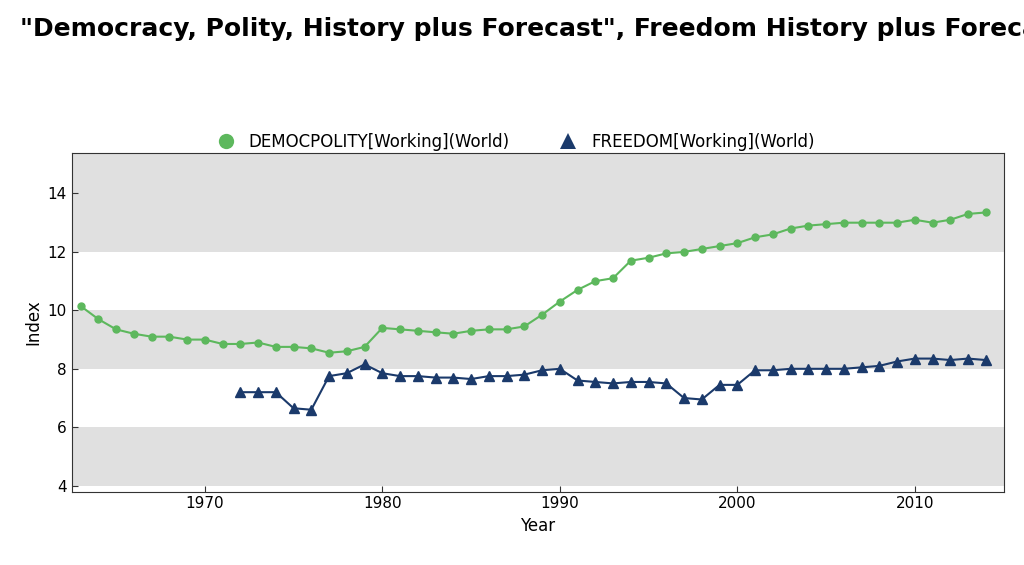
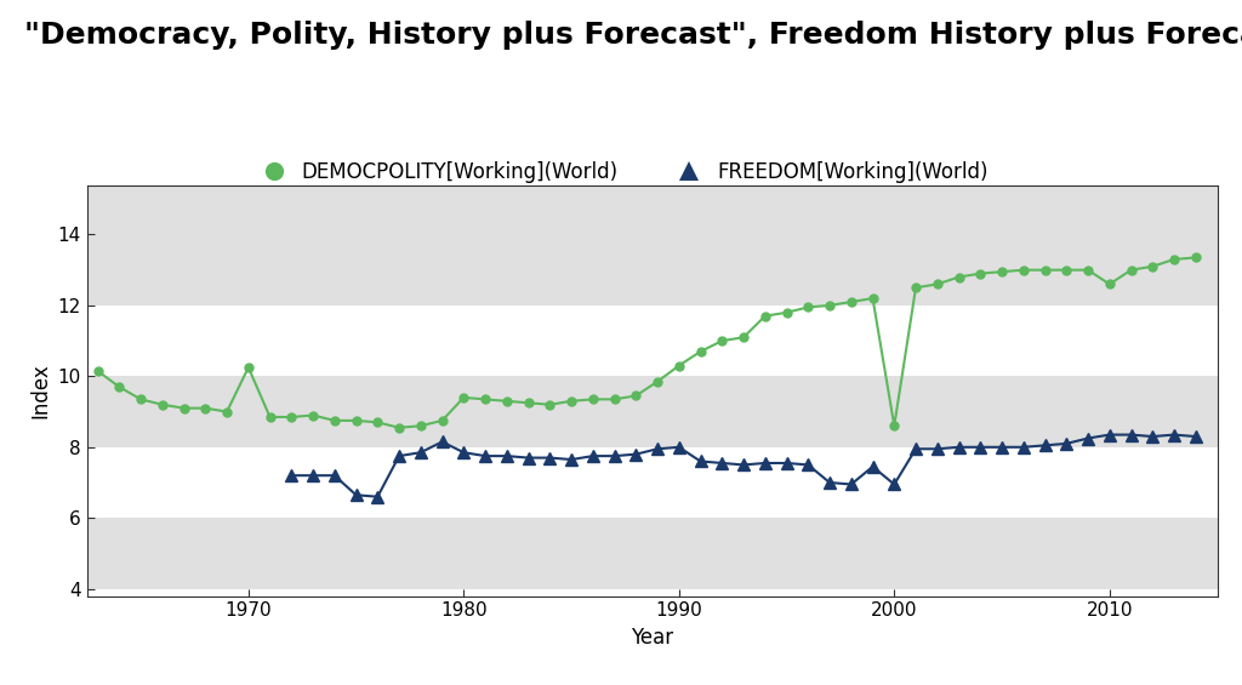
DEMOCPOLITY[Working](World)/1970: 9.00 -> 10.25
DEMOCPOLITY[Working](World)/2000: 12.30 -> 8.60
FREEDOM[Working](World)/2000: 7.45 -> 6.95
DEMOCPOLITY[Working](World)/2010: 13.10 -> 12.60
